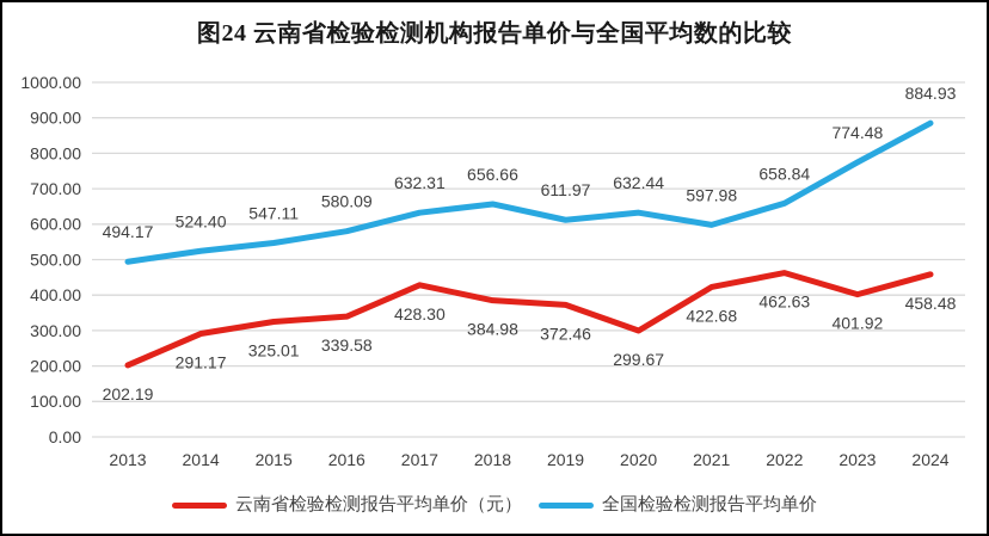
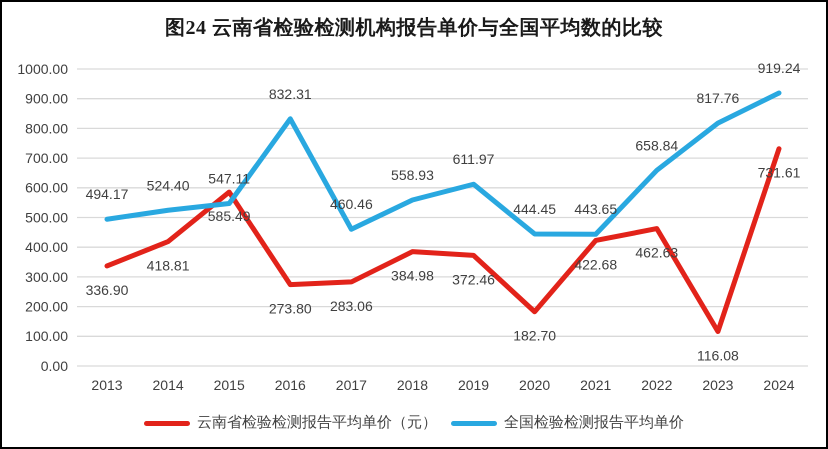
云南省检验检测报告平均单价（元）/2013: 202.19 -> 336.90
云南省检验检测报告平均单价（元）/2014: 291.17 -> 418.81
云南省检验检测报告平均单价（元）/2015: 325.01 -> 585.49
云南省检验检测报告平均单价（元）/2016: 339.58 -> 273.80
全国检验检测报告平均单价/2016: 580.09 -> 832.31
云南省检验检测报告平均单价（元）/2017: 428.30 -> 283.06
全国检验检测报告平均单价/2017: 632.31 -> 460.46
全国检验检测报告平均单价/2018: 656.66 -> 558.93
云南省检验检测报告平均单价（元）/2020: 299.67 -> 182.70
全国检验检测报告平均单价/2020: 632.44 -> 444.45
全国检验检测报告平均单价/2021: 597.98 -> 443.65
云南省检验检测报告平均单价（元）/2023: 401.92 -> 116.08
全国检验检测报告平均单价/2023: 774.48 -> 817.76
云南省检验检测报告平均单价（元）/2024: 458.48 -> 731.61
全国检验检测报告平均单价/2024: 884.93 -> 919.24
